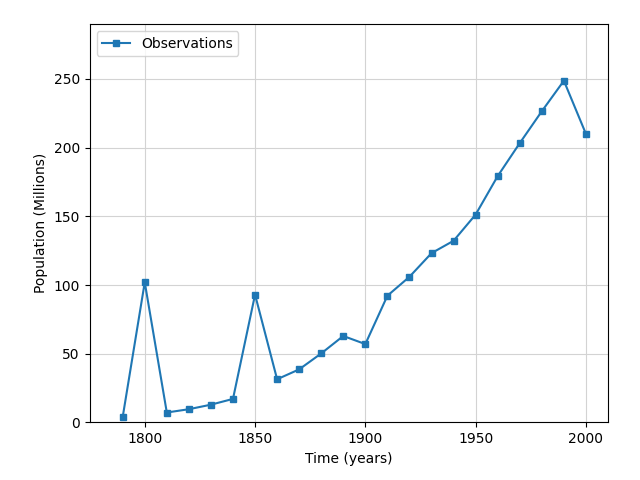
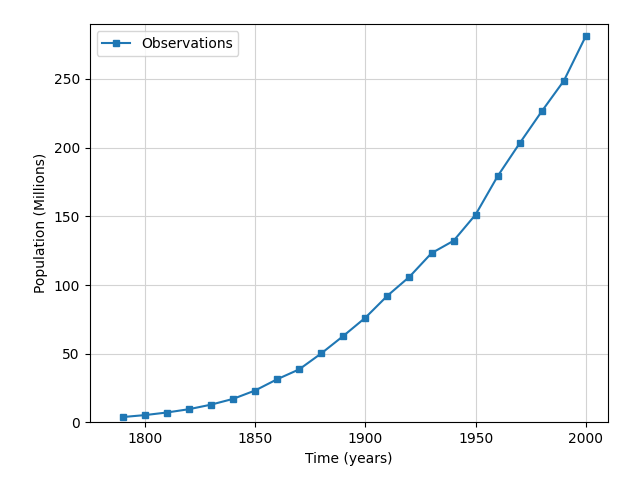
1800: 102 -> 5
1850: 93 -> 23
1900: 57 -> 76
2000: 210 -> 281
